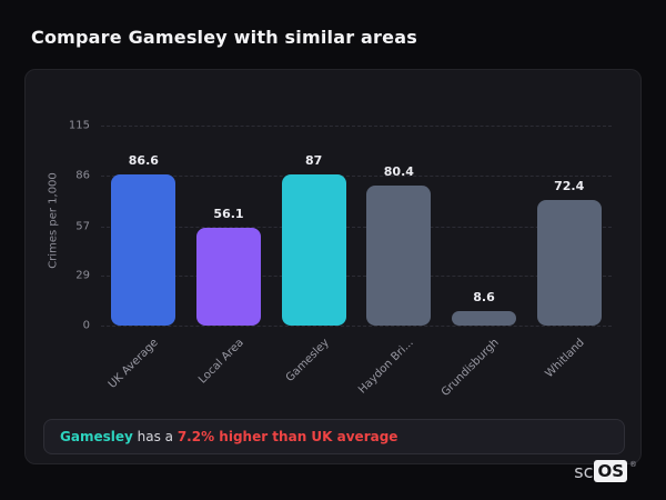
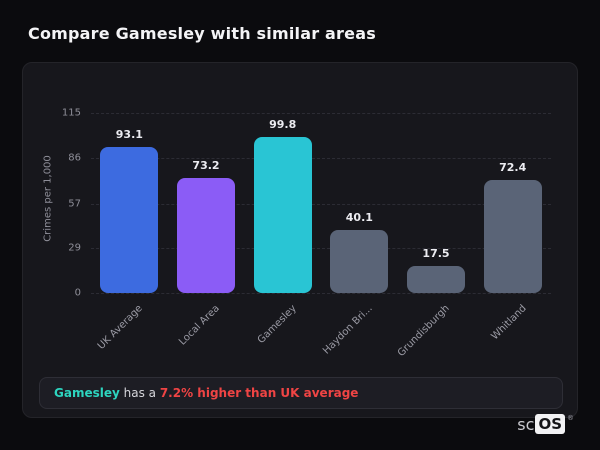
UK Average: 86.6 -> 93.1
Local Area: 56.1 -> 73.2
Gamesley: 87 -> 99.8
Haydon Bri...: 80.4 -> 40.1
Grundisburgh: 8.6 -> 17.5
